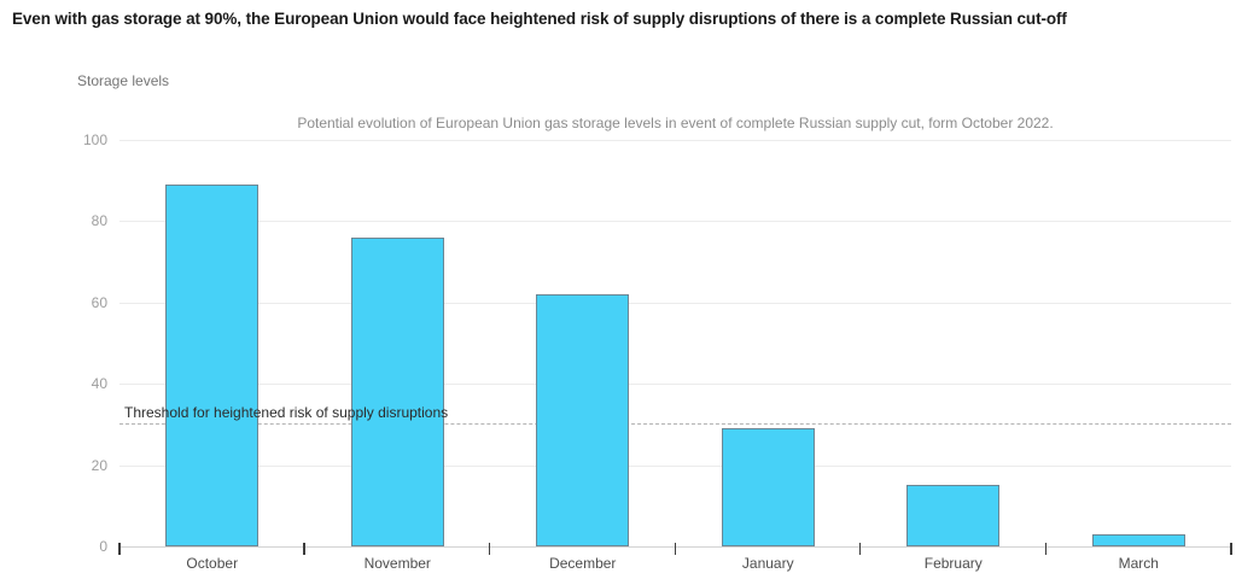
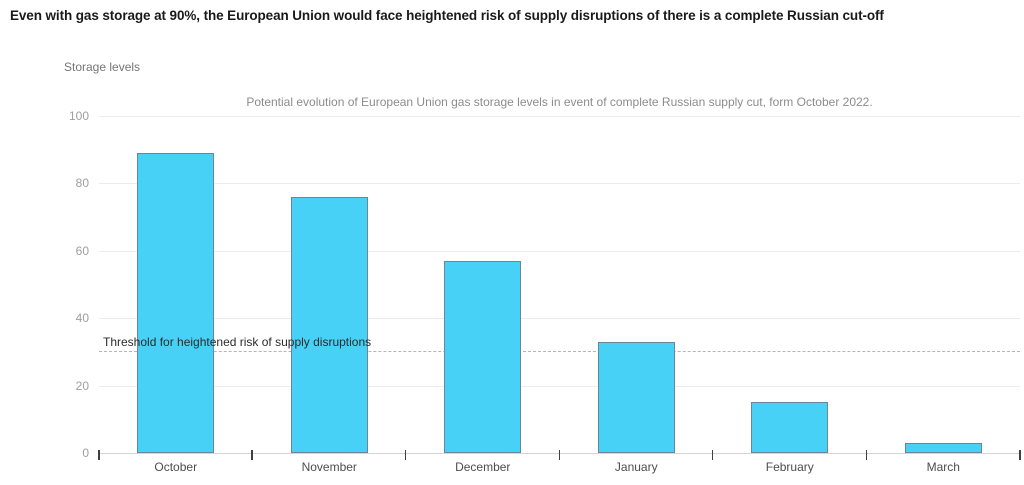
December: 62 -> 57
January: 29 -> 33
